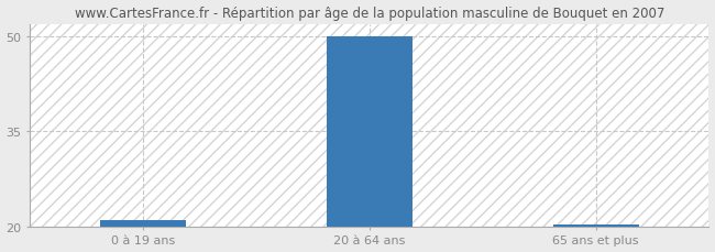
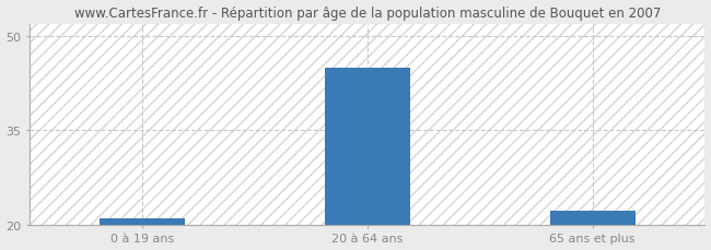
20 à 64 ans: 50.0 -> 45.0
65 ans et plus: 20.3 -> 22.2
